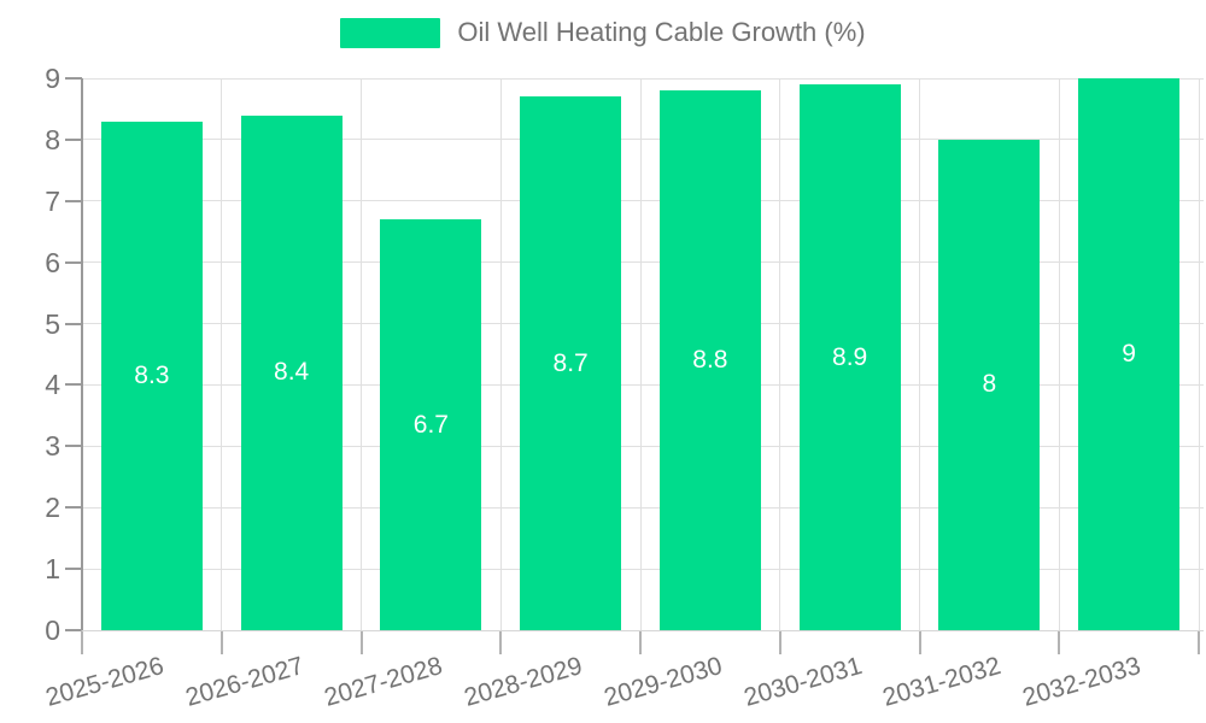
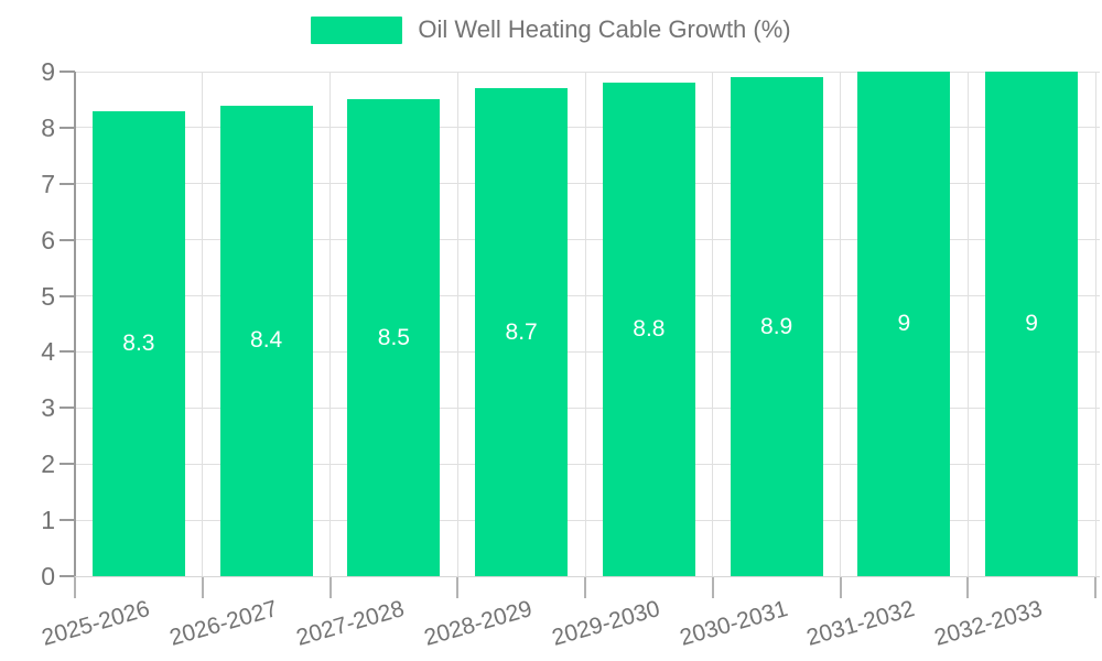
2027-2028: 6.7 -> 8.5
2031-2032: 8 -> 9
